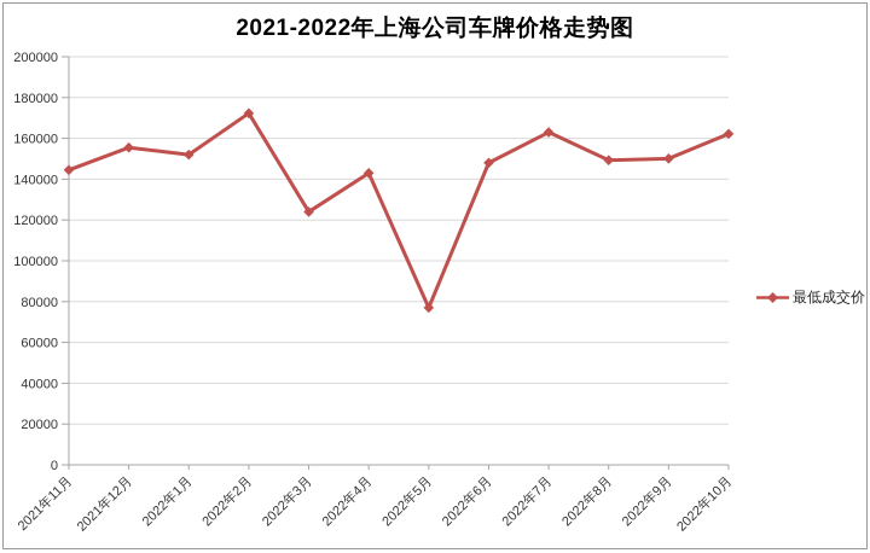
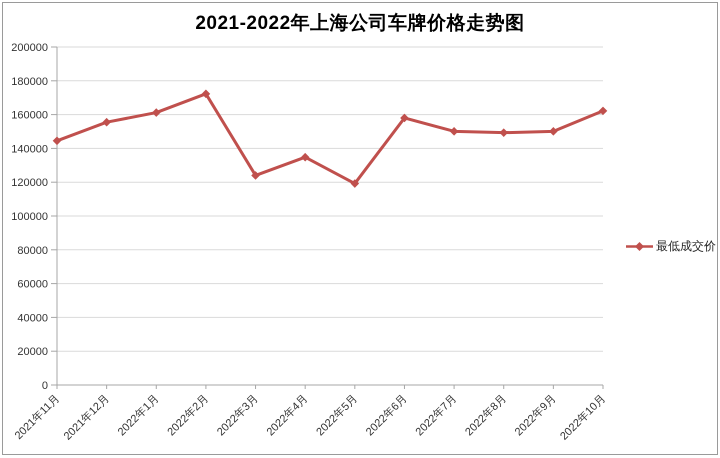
2022年1月: 152000 -> 161000
2022年4月: 143000 -> 135000
2022年5月: 77000 -> 119000
2022年6月: 148000 -> 158000
2022年7月: 163000 -> 150000
